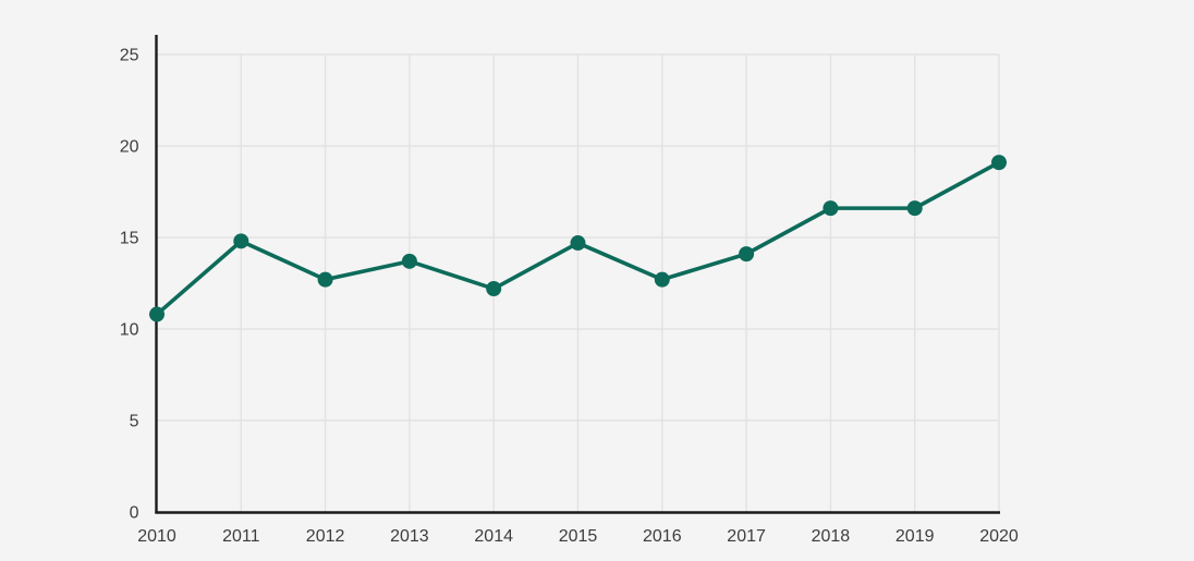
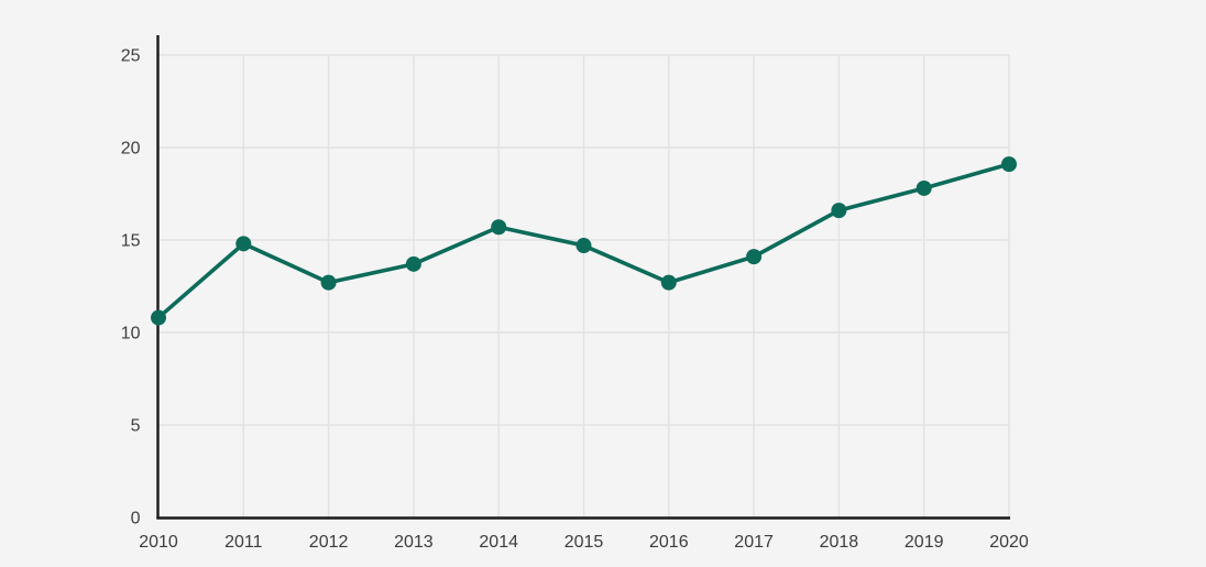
2014: 12.2 -> 15.7
2019: 16.6 -> 17.8
